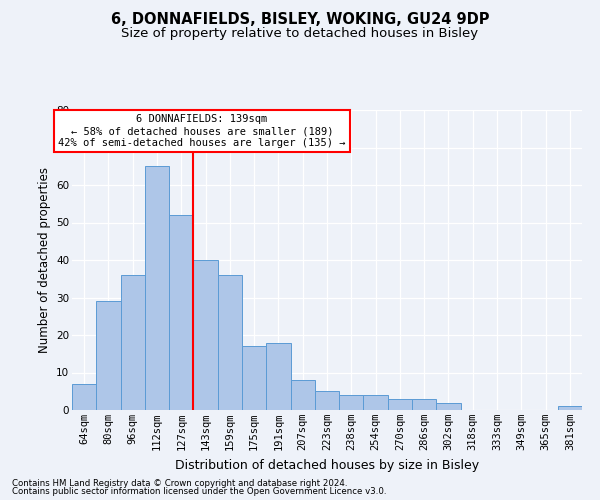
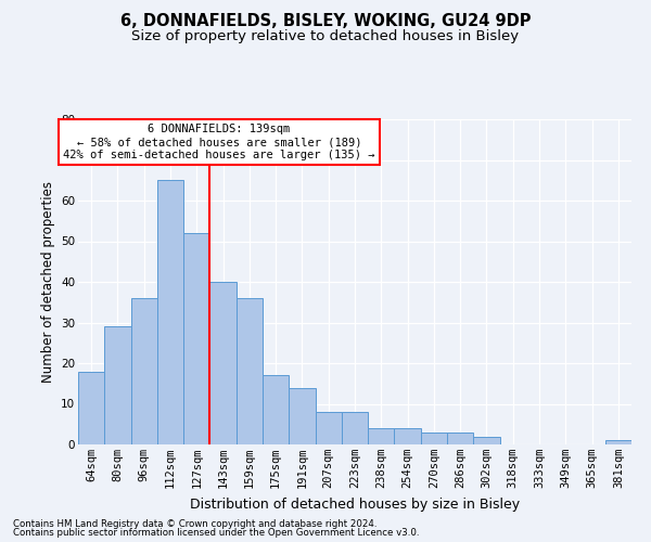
64sqm: 7 -> 18
191sqm: 18 -> 14
223sqm: 5 -> 8
